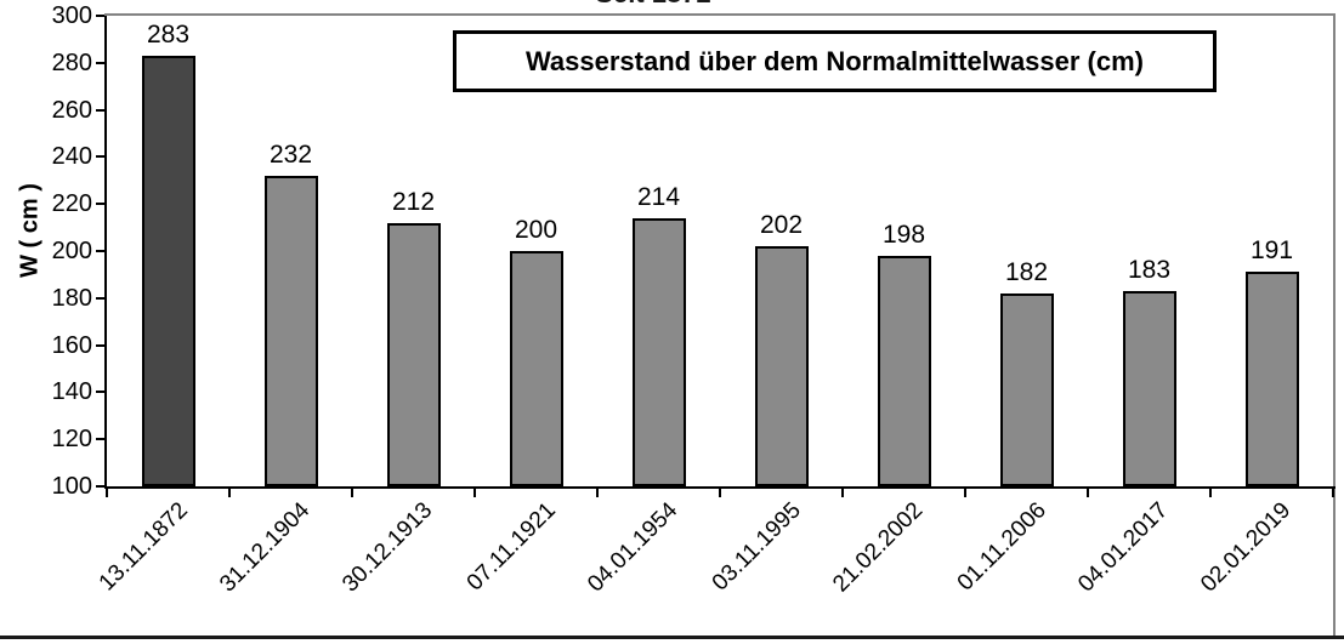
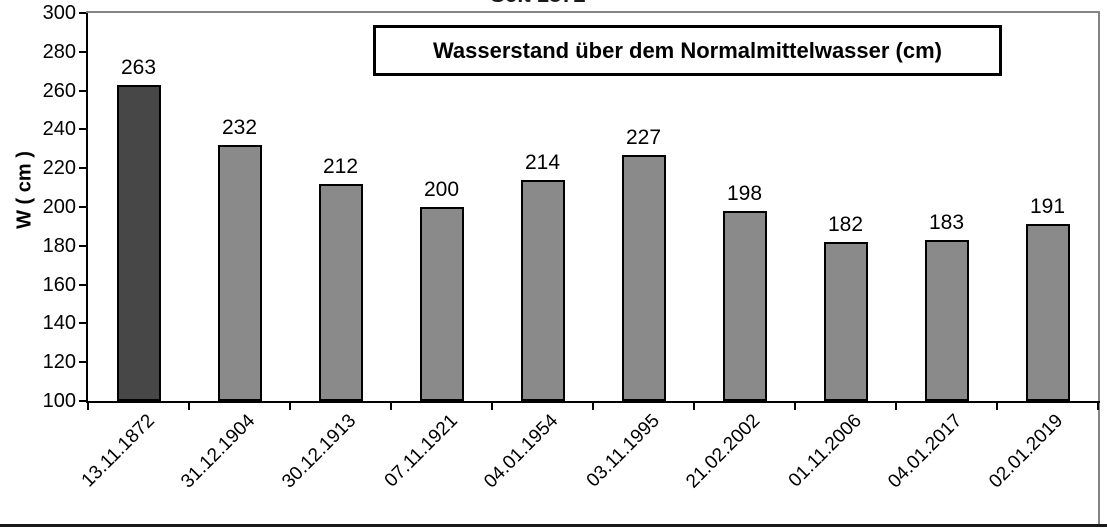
13.11.1872: 283 -> 263
03.11.1995: 202 -> 227
